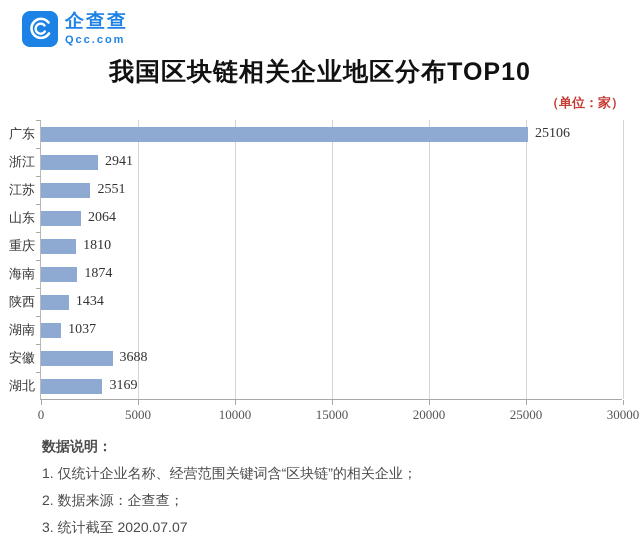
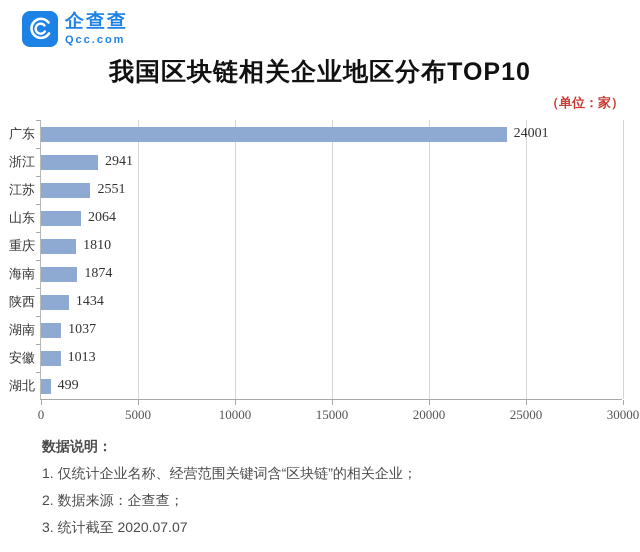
广东: 25106 -> 24001
安徽: 3688 -> 1013
湖北: 3169 -> 499
